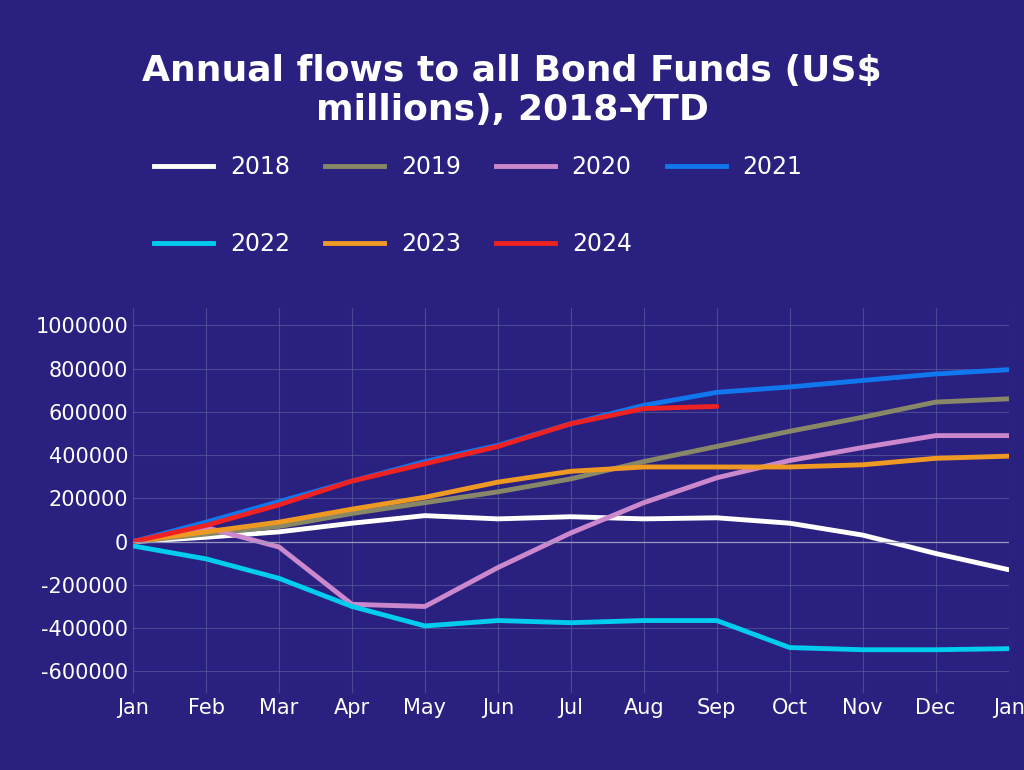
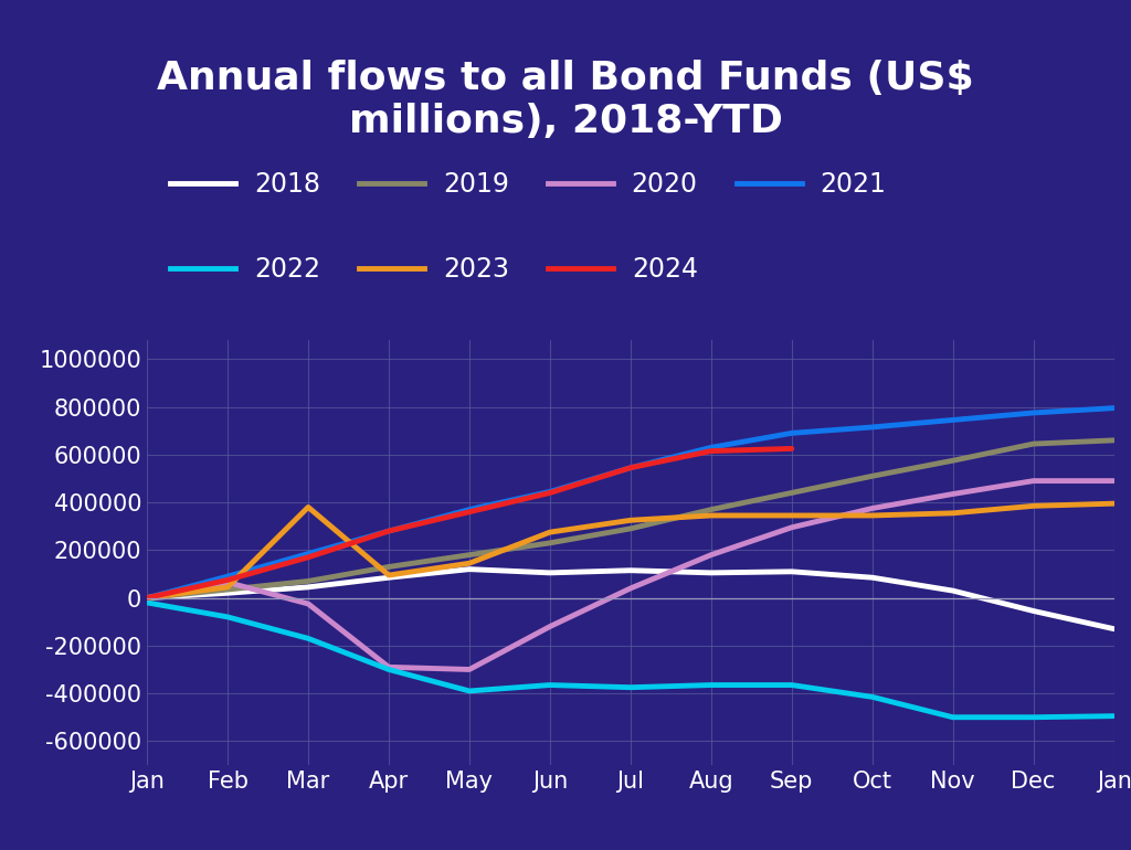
2023/Mar: 90000 -> 380000
2023/Apr: 150000 -> 95000
2023/May: 205000 -> 145000
2022/Oct: -490000 -> -415000
